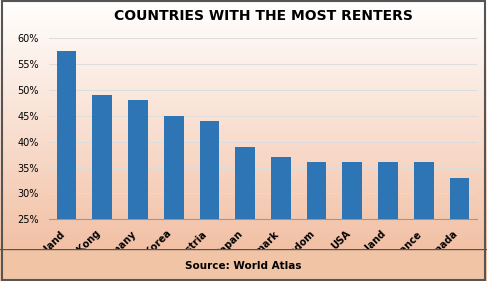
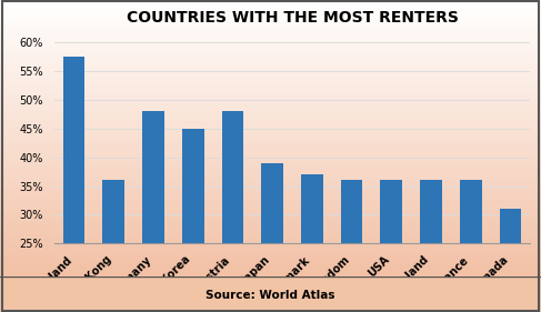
Hong Kong: 49.0% -> 36.0%
Austria: 44.0% -> 48.0%
Canada: 33.0% -> 31.0%
